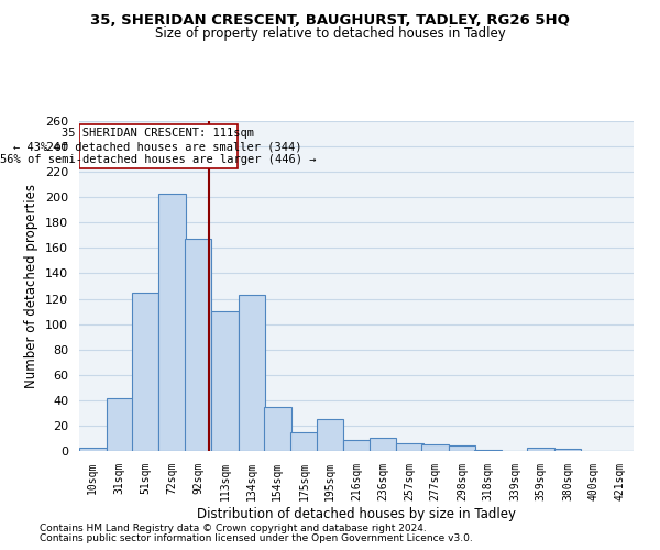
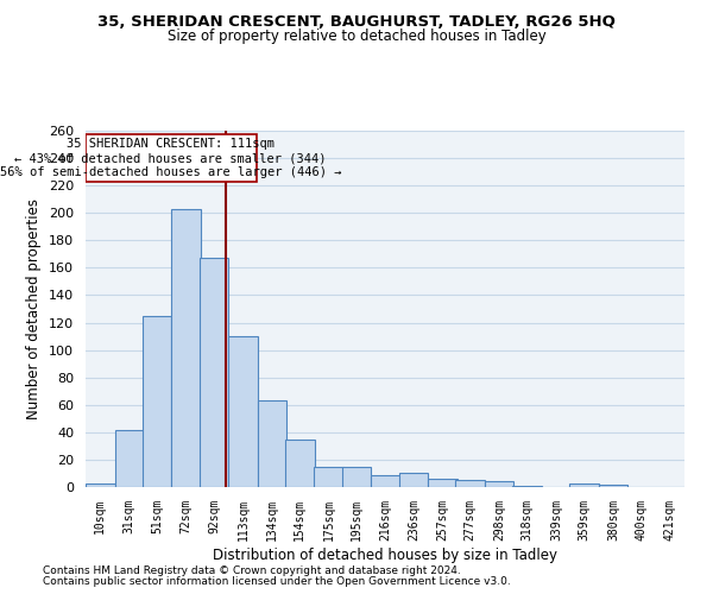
134sqm: 123 -> 63
195sqm: 25 -> 15
